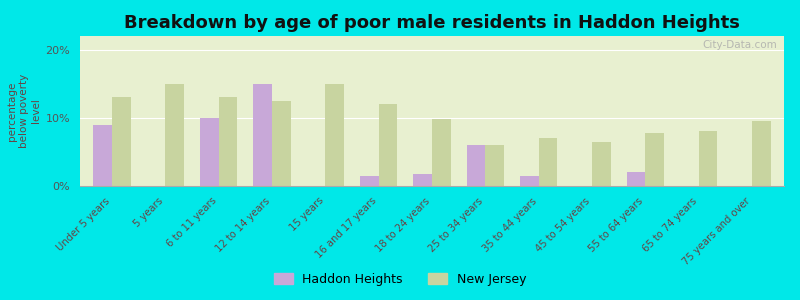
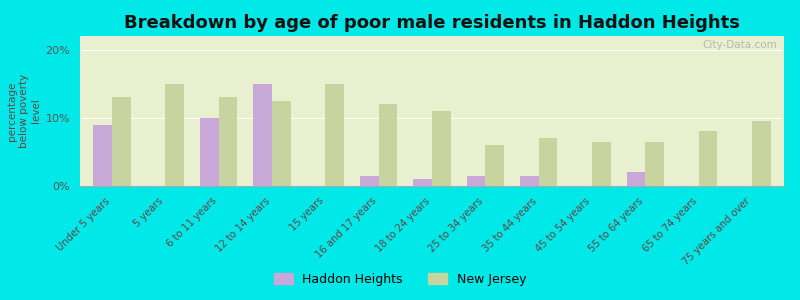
Haddon Heights/18 to 24 years: 1.8% -> 1.0%
New Jersey/18 to 24 years: 9.8% -> 11.0%
Haddon Heights/25 to 34 years: 6.0% -> 1.5%
New Jersey/55 to 64 years: 7.8% -> 6.5%
